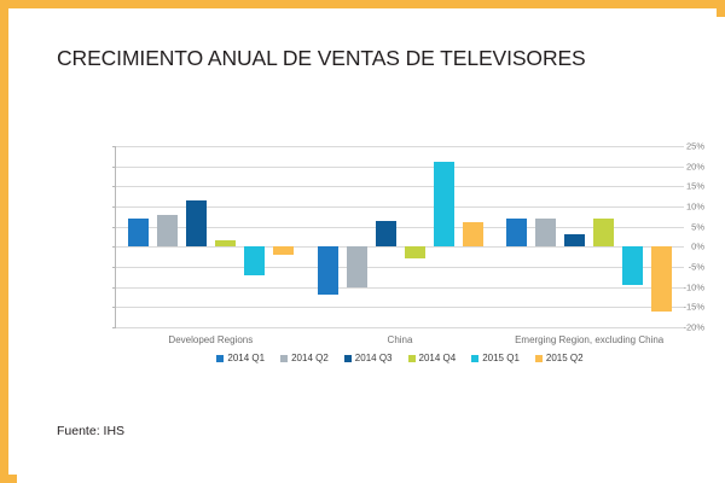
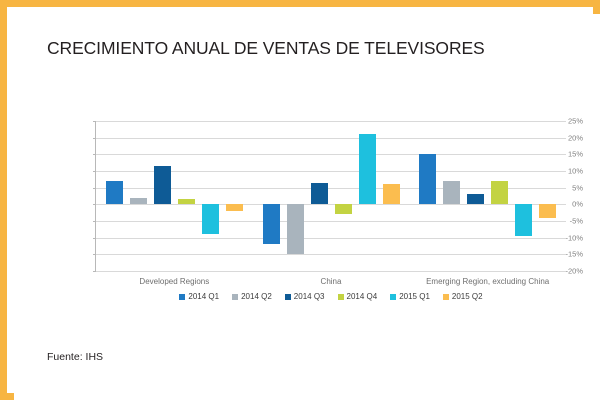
2014 Q2/Developed Regions: 8% -> 2%
2015 Q1/Developed Regions: -7% -> -9%
2014 Q2/China: -10% -> -15%
2014 Q1/Emerging Region, excluding China: 7% -> 15%
2015 Q2/Emerging Region, excluding China: -16% -> -4%
